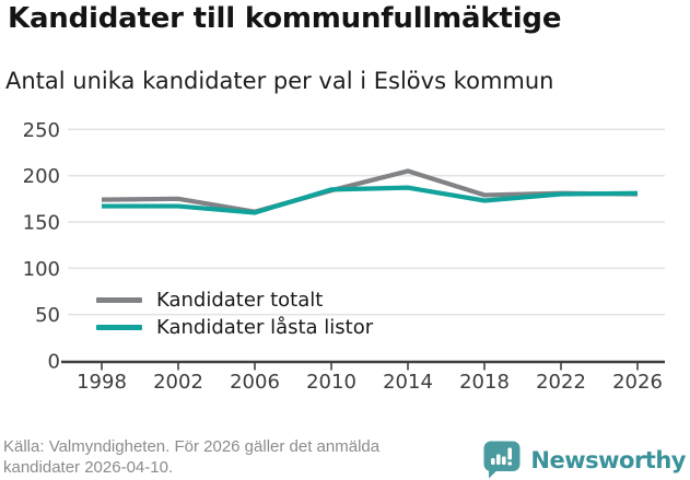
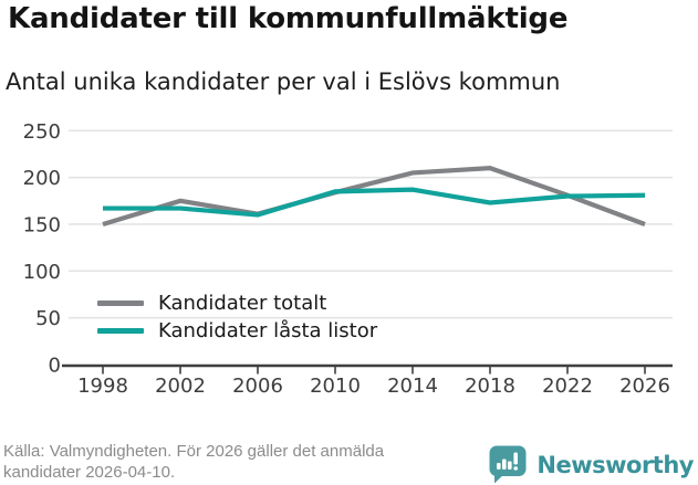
Kandidater totalt/1998: 170 -> 150
Kandidater totalt/2018: 180 -> 210
Kandidater totalt/2026: 180 -> 150
